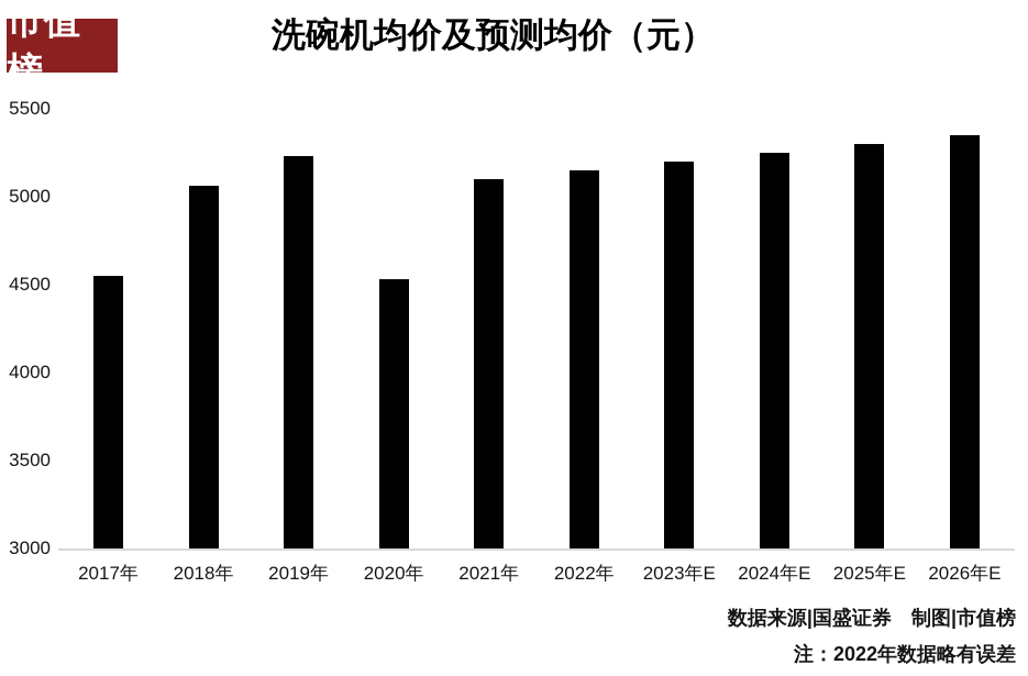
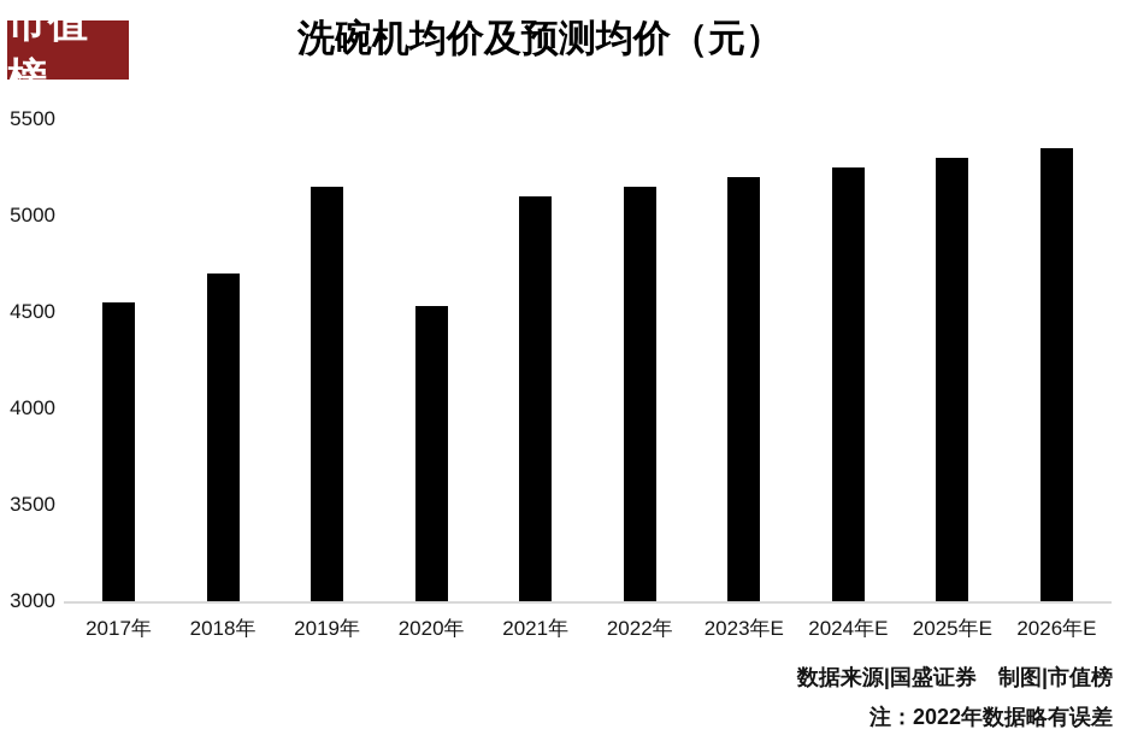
2018年: 5060 -> 4700
2019年: 5230 -> 5150
